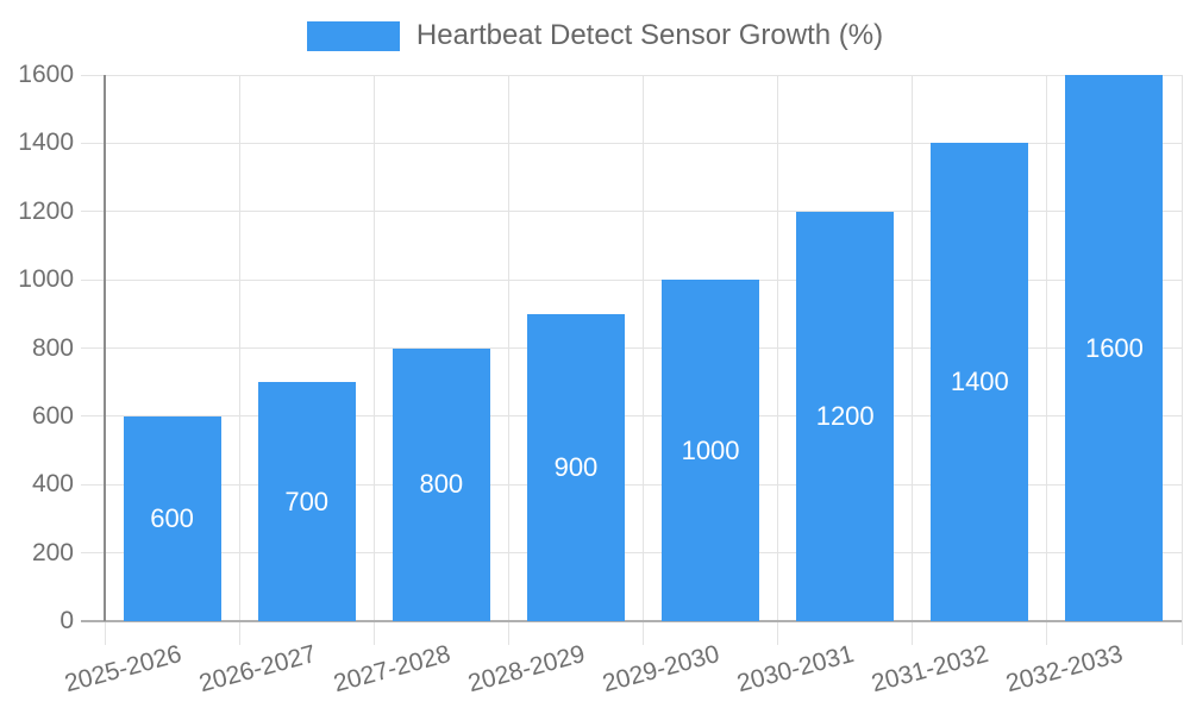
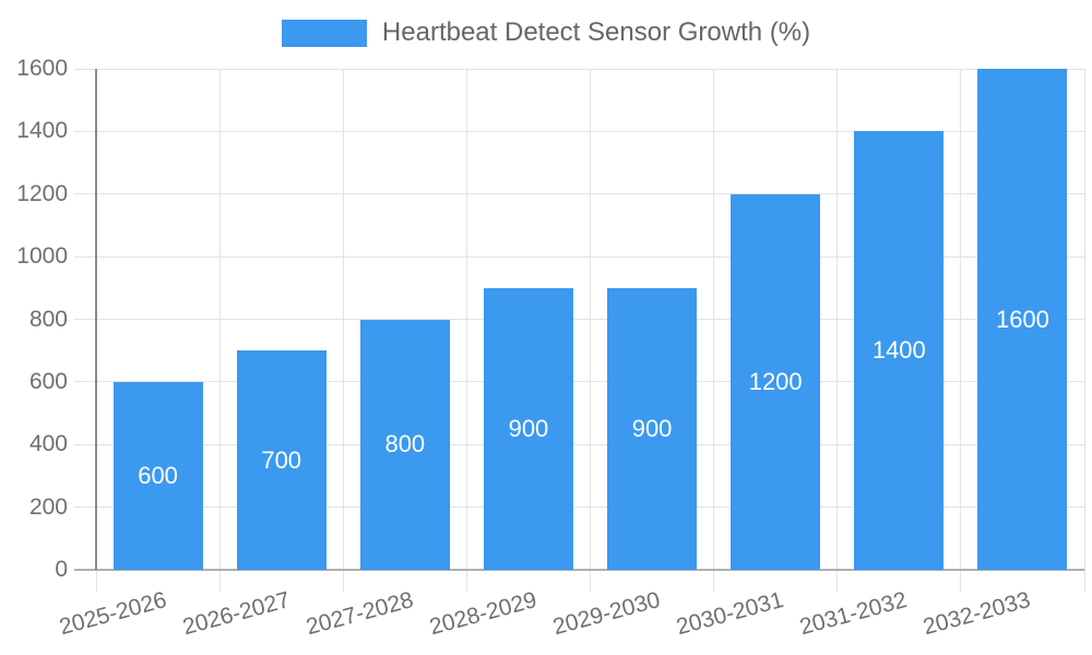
2029-2030: 1000 -> 900
